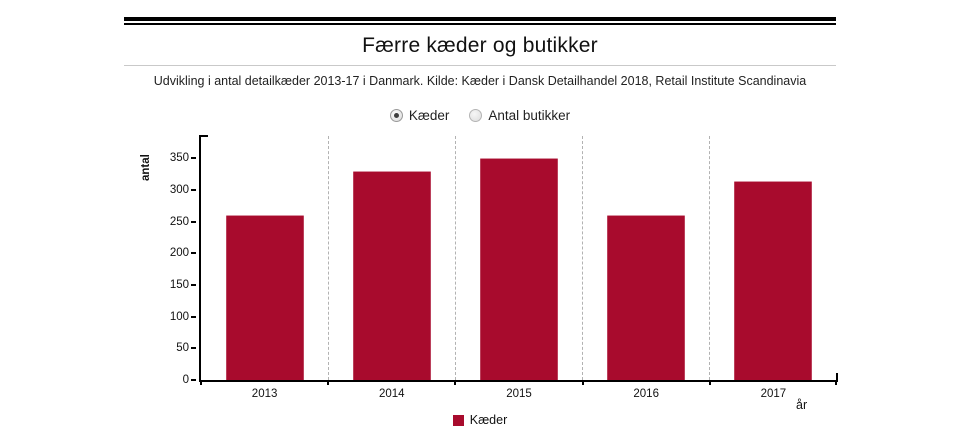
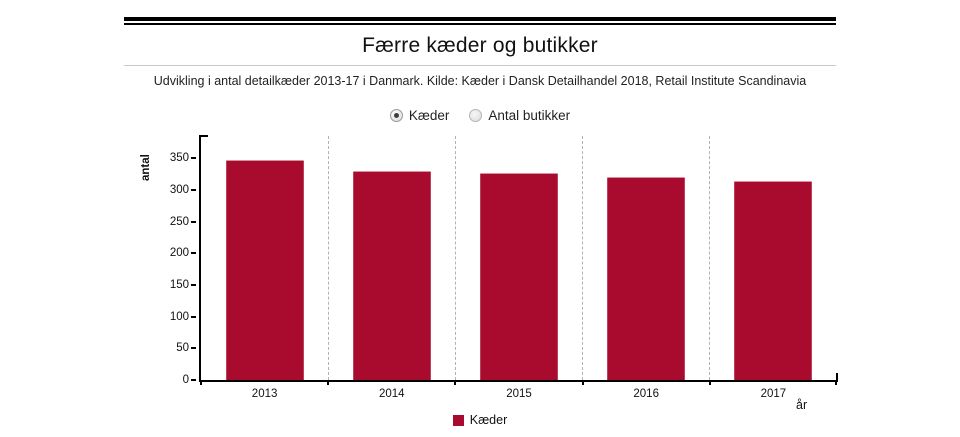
2013: 260 -> 350
2015: 350 -> 330
2016: 260 -> 320
